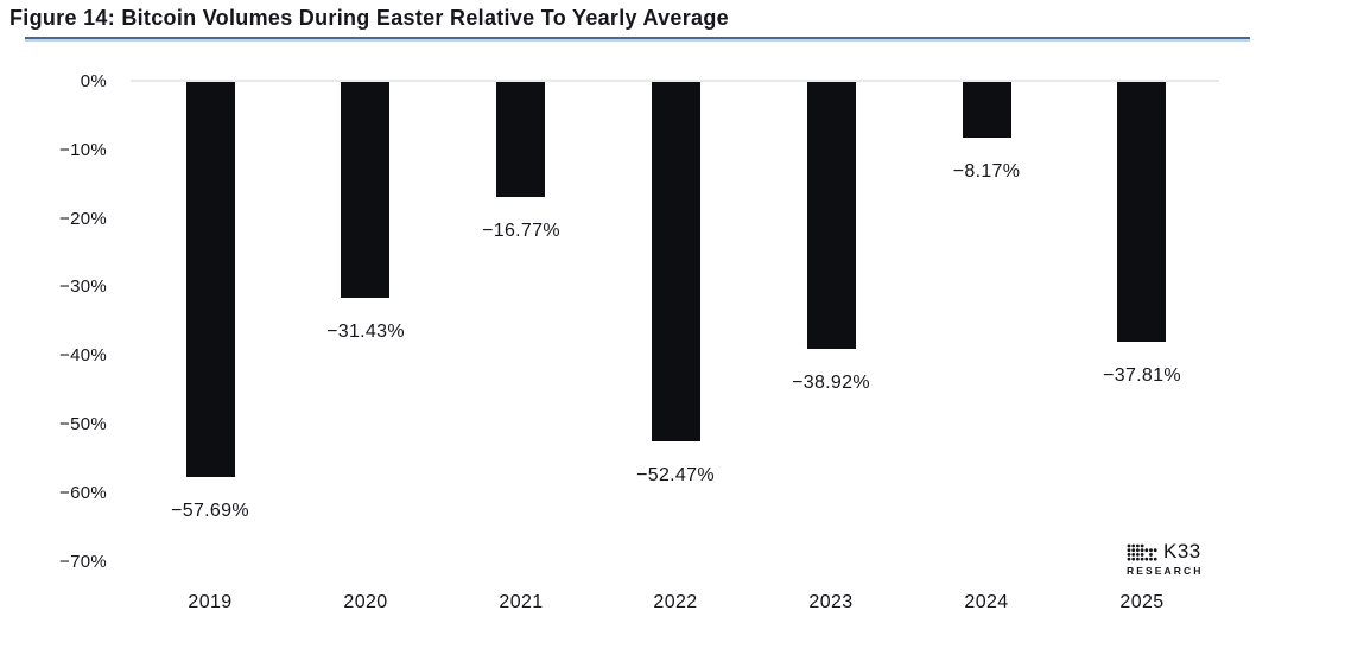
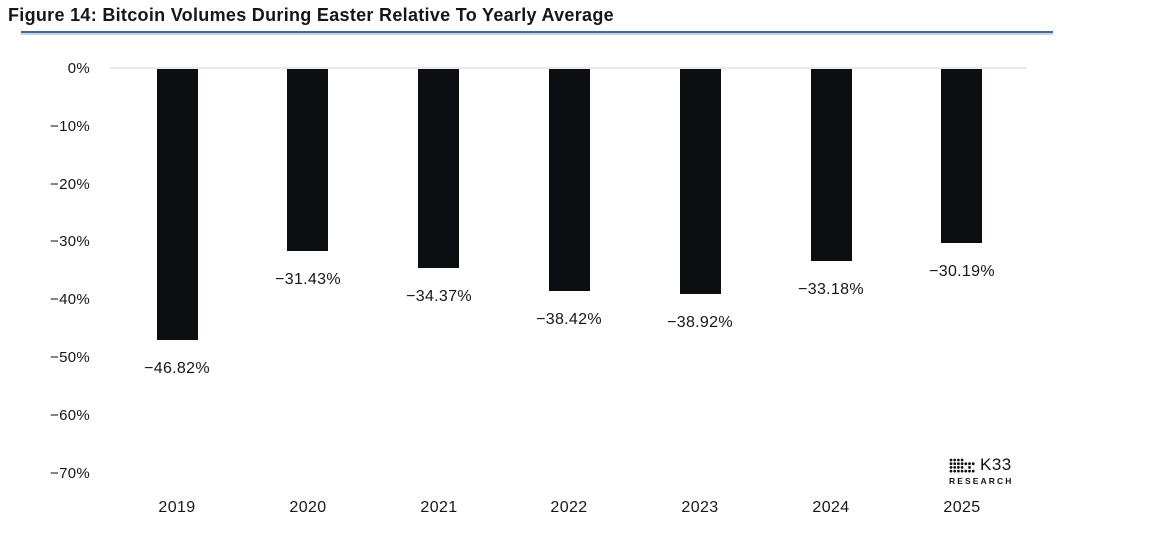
2019: −57.69% -> −46.82%
2021: −16.77% -> −34.37%
2022: −52.47% -> −38.42%
2024: −8.17% -> −33.18%
2025: −37.81% -> −30.19%
